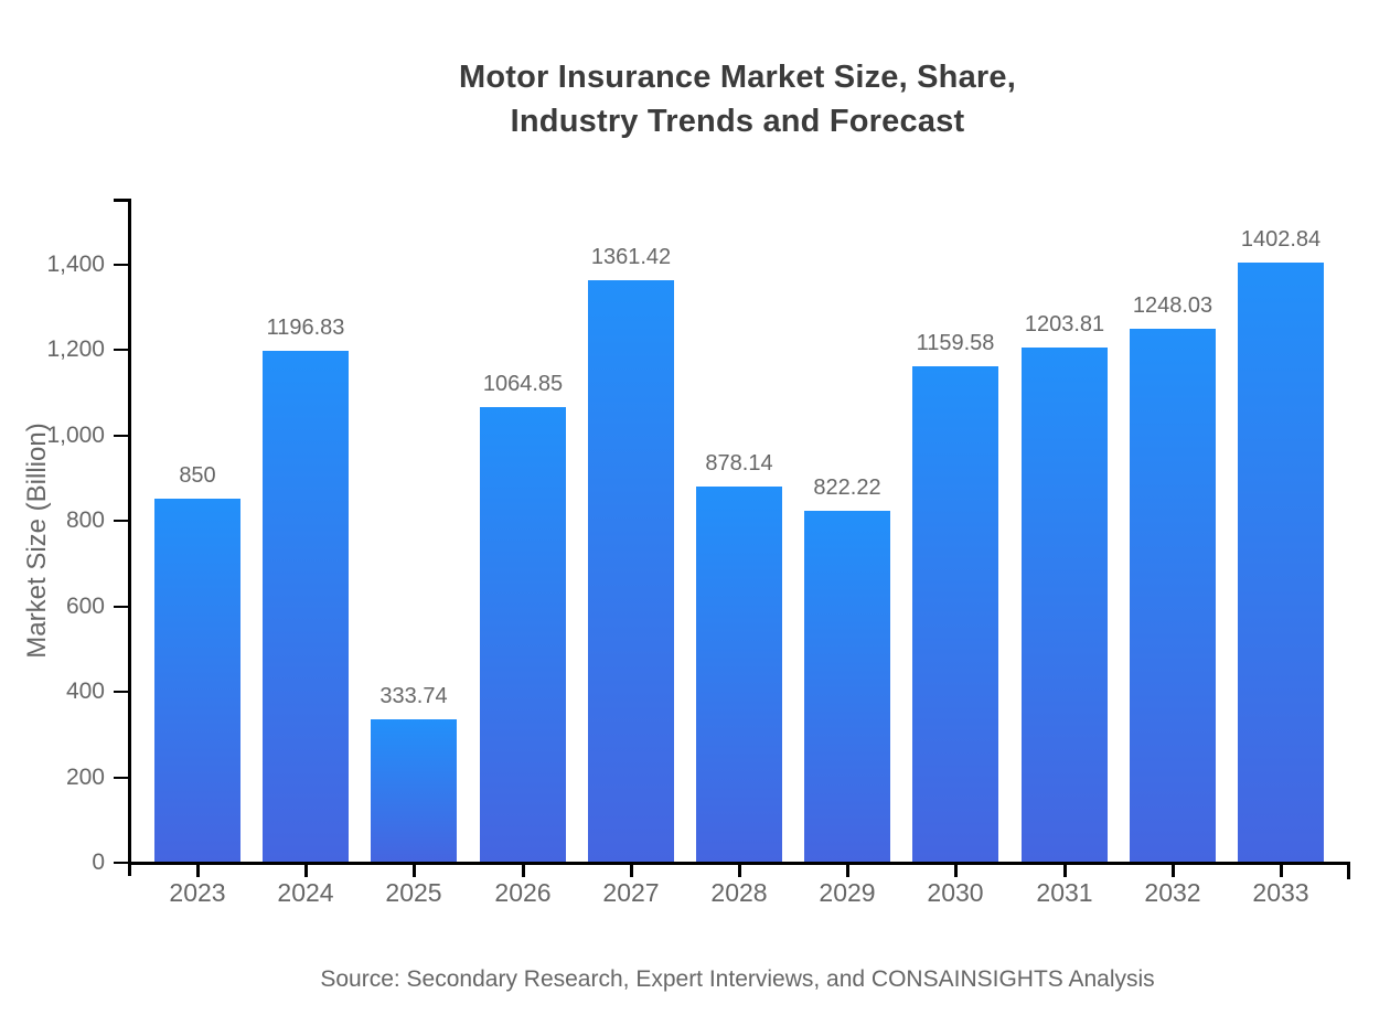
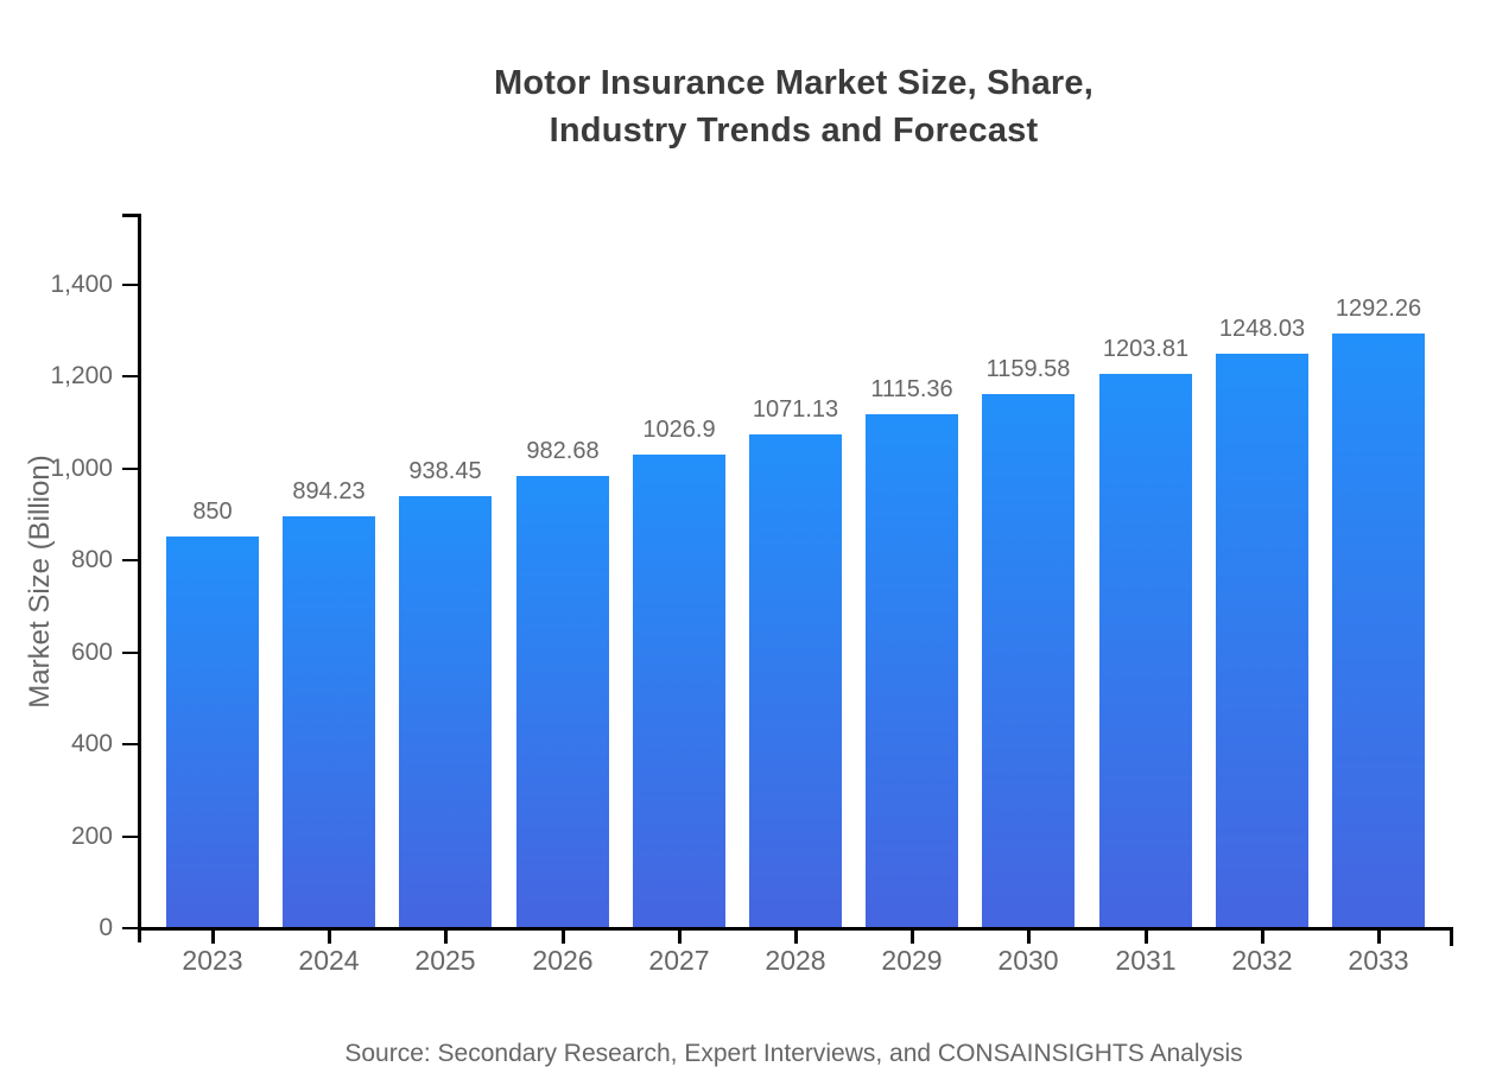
2024: 1196.83 -> 894.23
2025: 333.74 -> 938.45
2026: 1064.85 -> 982.68
2027: 1361.42 -> 1026.9
2028: 878.14 -> 1071.13
2029: 822.22 -> 1115.36
2033: 1402.84 -> 1292.26
